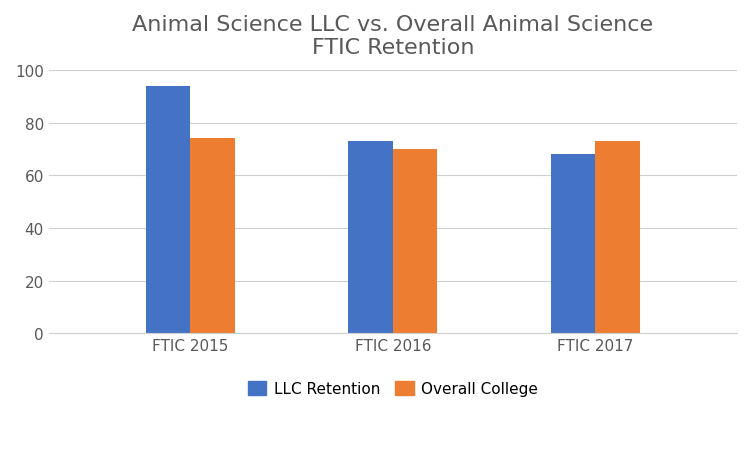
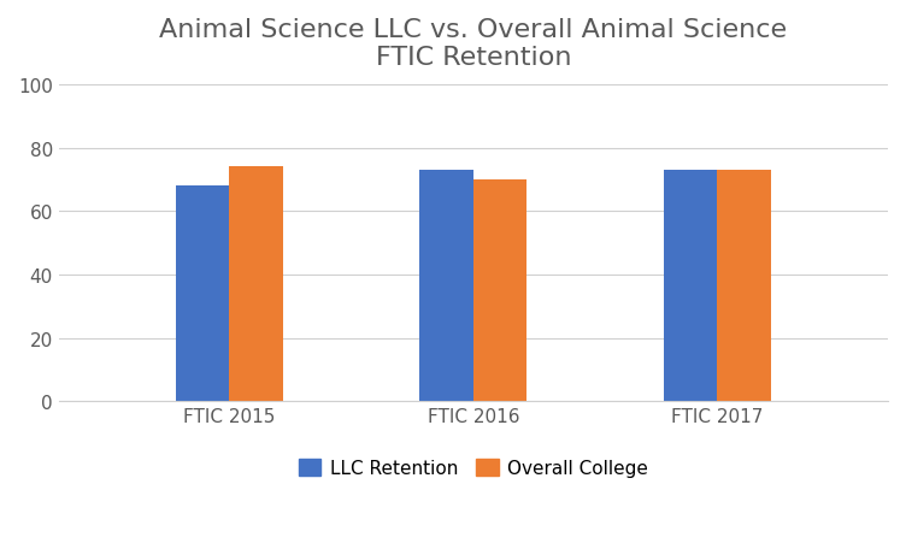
LLC Retention/FTIC 2015: 94 -> 68
LLC Retention/FTIC 2017: 68 -> 73
